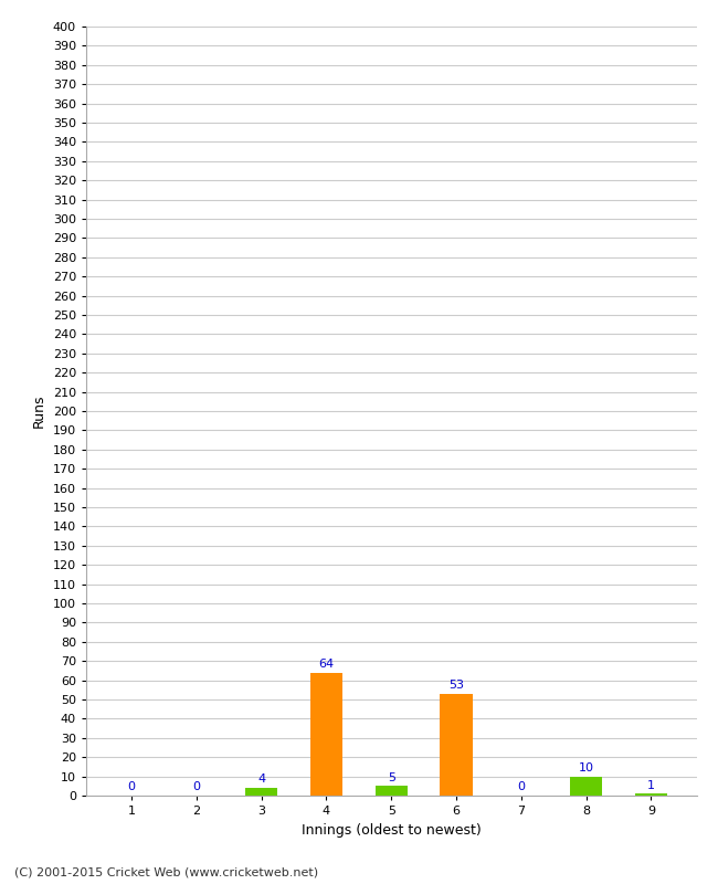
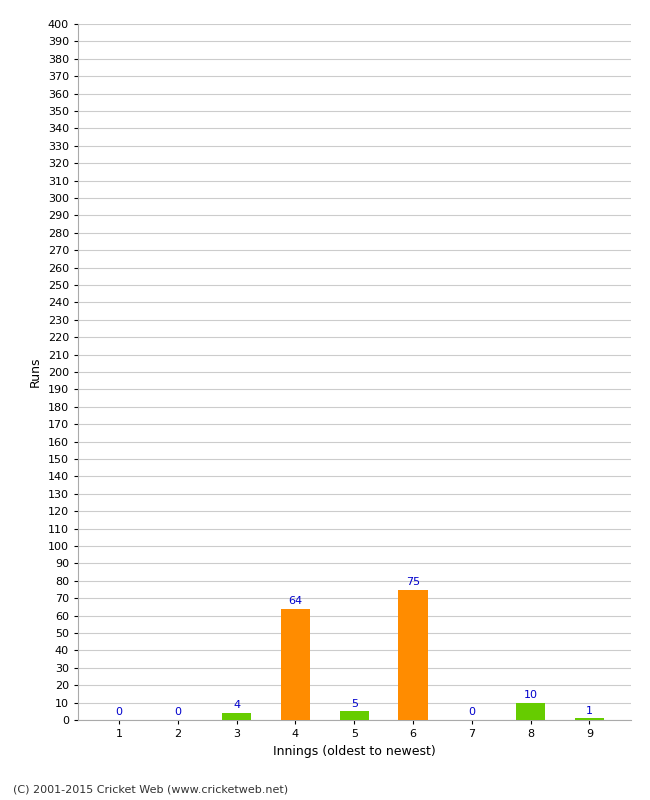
6: 53 -> 75
